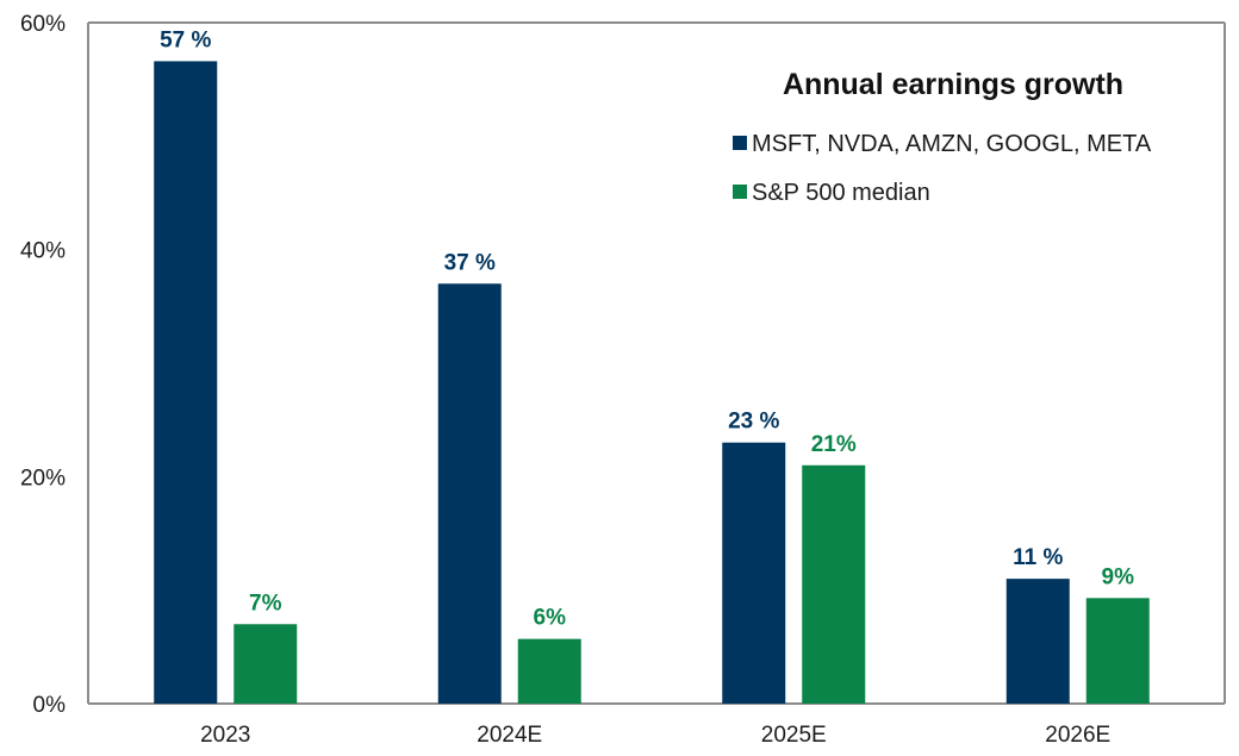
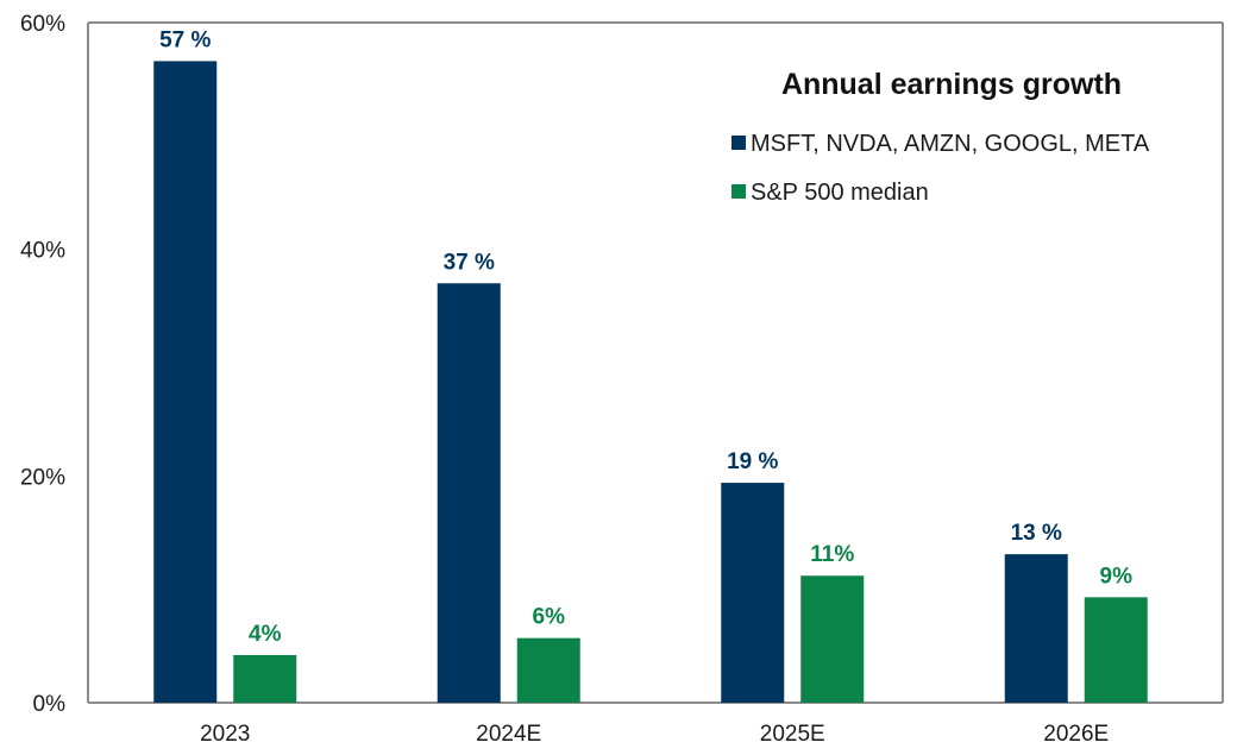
S&P 500 median/2023: 7% -> 4%
MSFT, NVDA, AMZN, GOOGL, META/2025E: 23 -> 19
S&P 500 median/2025E: 21% -> 11%
MSFT, NVDA, AMZN, GOOGL, META/2026E: 11 -> 13
